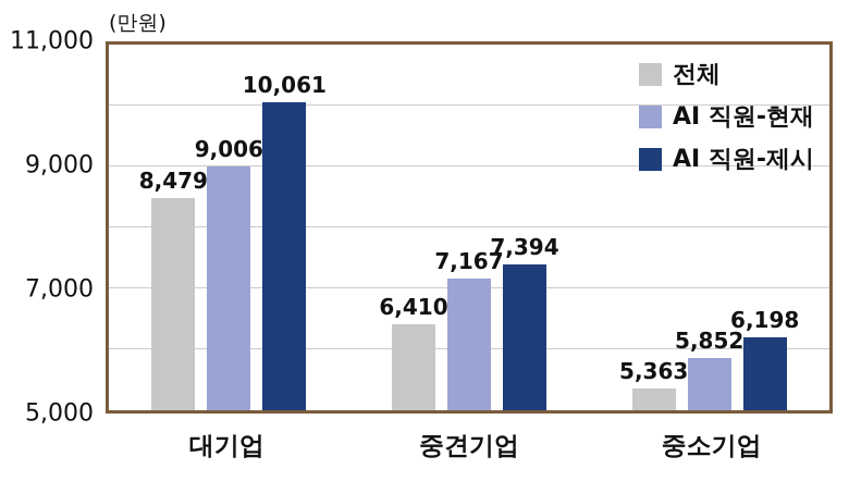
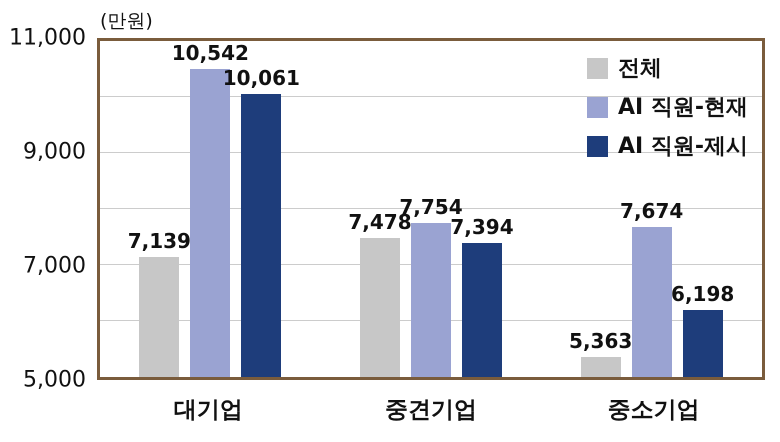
전체/대기업: 8,479 -> 7,139
AI 직원-현재/대기업: 9,006 -> 10,542
전체/중견기업: 6,410 -> 7,478
AI 직원-현재/중견기업: 7,167 -> 7,754
AI 직원-현재/중소기업: 5,852 -> 7,674
